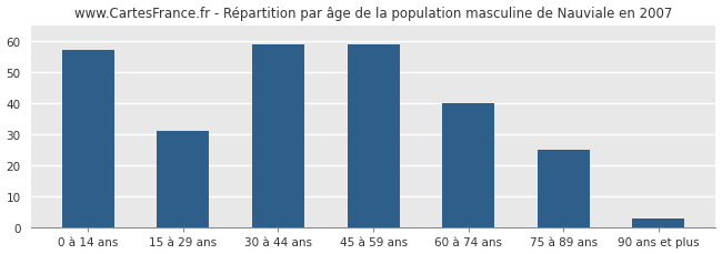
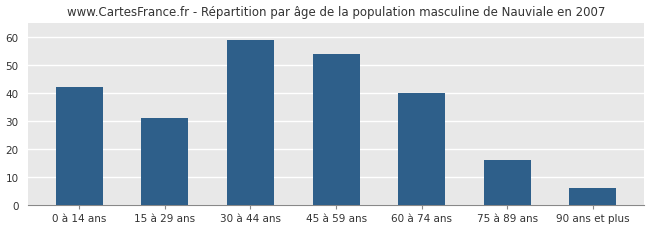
0 à 14 ans: 57 -> 42
45 à 59 ans: 59 -> 54
75 à 89 ans: 25 -> 16
90 ans et plus: 3 -> 6
